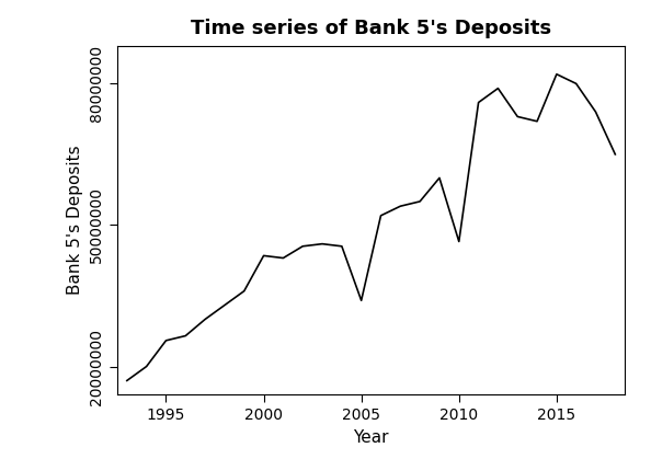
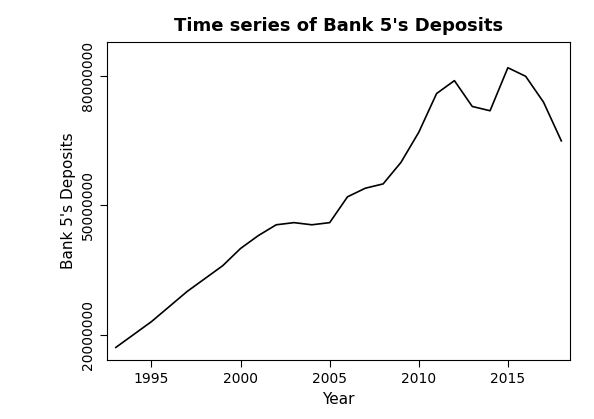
1995: 25500000 -> 23000000
2000: 43500000 -> 40000000
2005: 34000000 -> 46000000
2010: 46500000 -> 67000000
